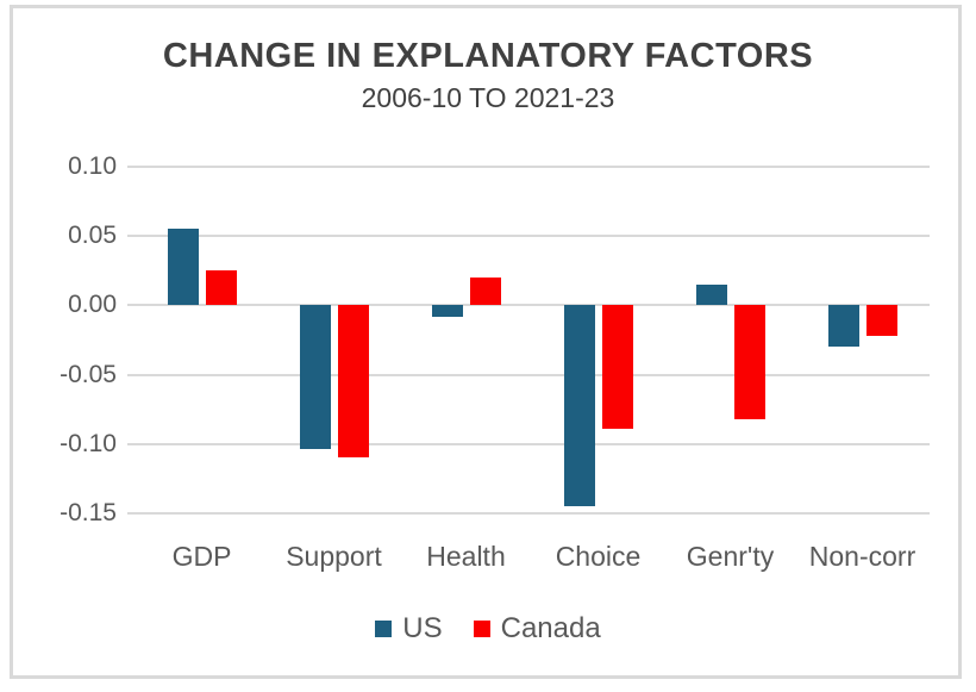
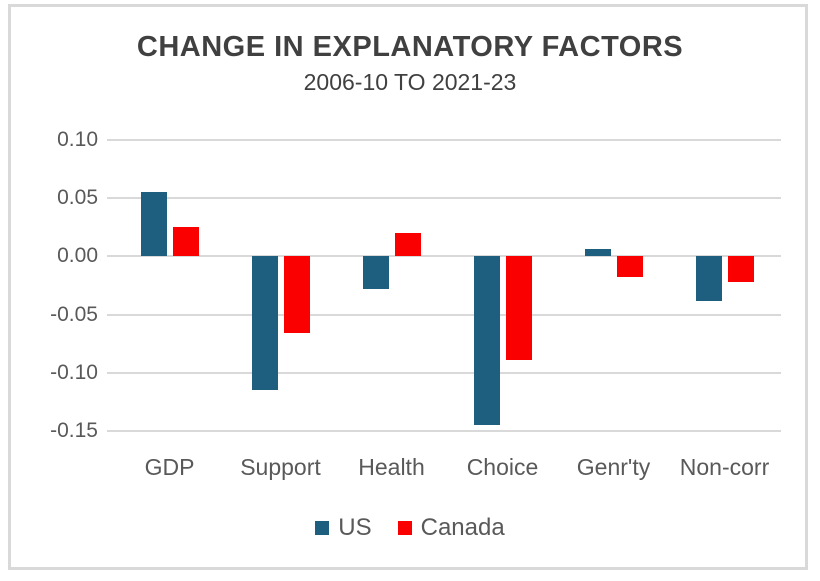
US/Support: -0.104 -> -0.115
Canada/Support: -0.110 -> -0.066
US/Health: -0.008 -> -0.028
US/Genr'ty: 0.015 -> 0.006
Canada/Genr'ty: -0.082 -> -0.018
US/Non-corr: -0.030 -> -0.038
